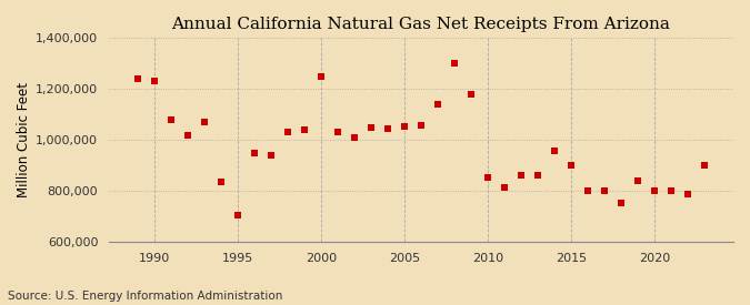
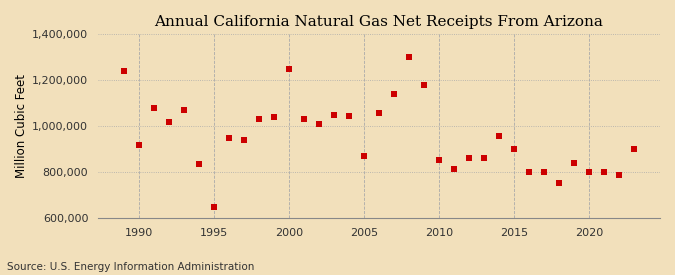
1990: 1,230,000 -> 920,000
1995: 705,000 -> 650,000
2005: 1,055,000 -> 870,000
